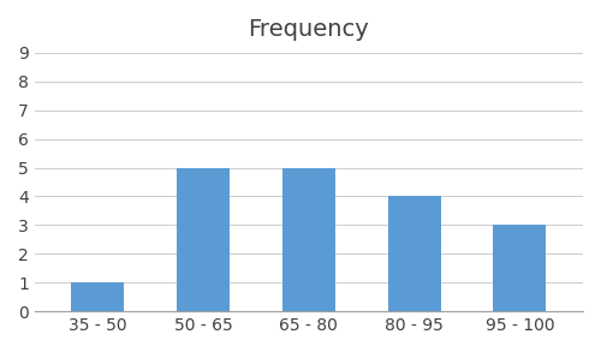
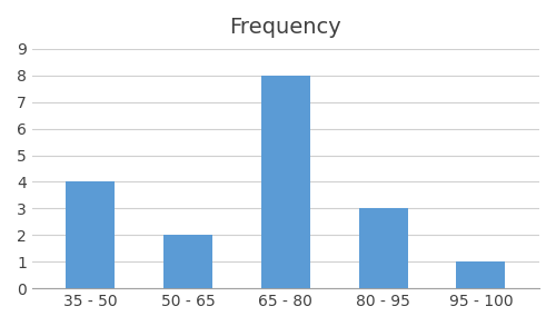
35 - 50: 1 -> 4
50 - 65: 5 -> 2
65 - 80: 5 -> 8
80 - 95: 4 -> 3
95 - 100: 3 -> 1
